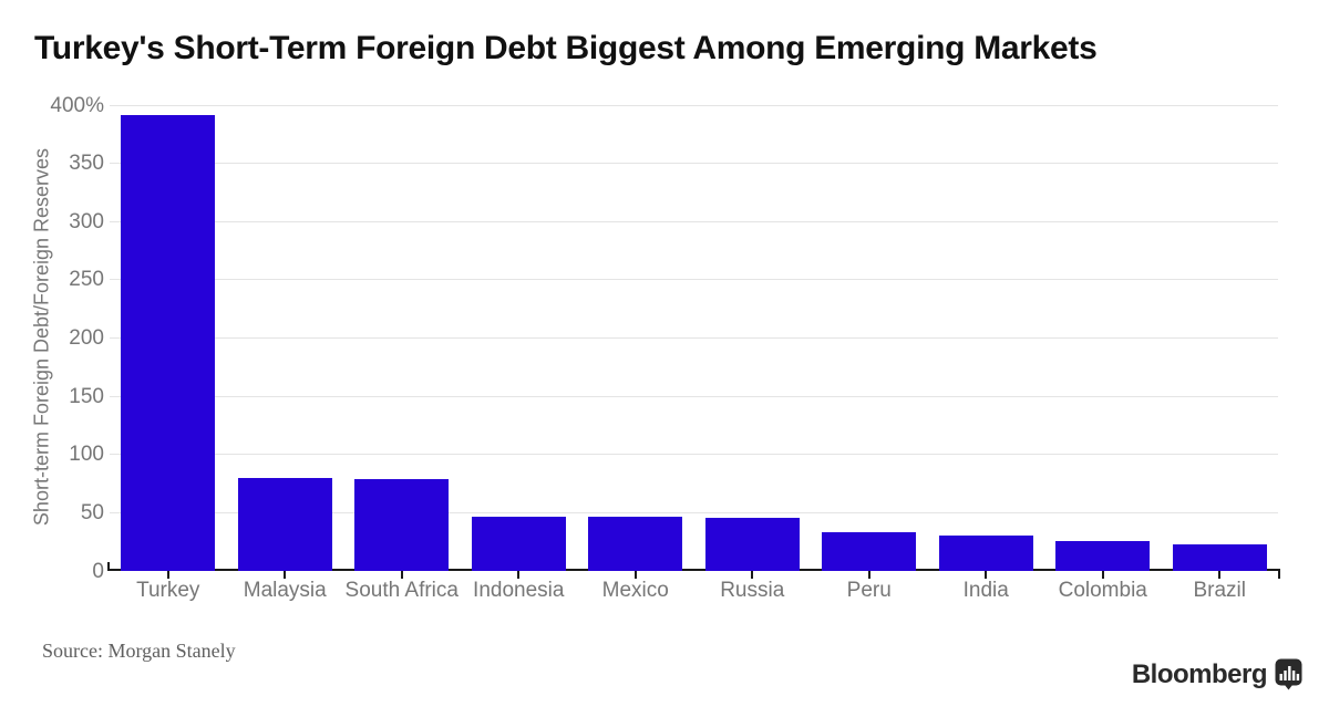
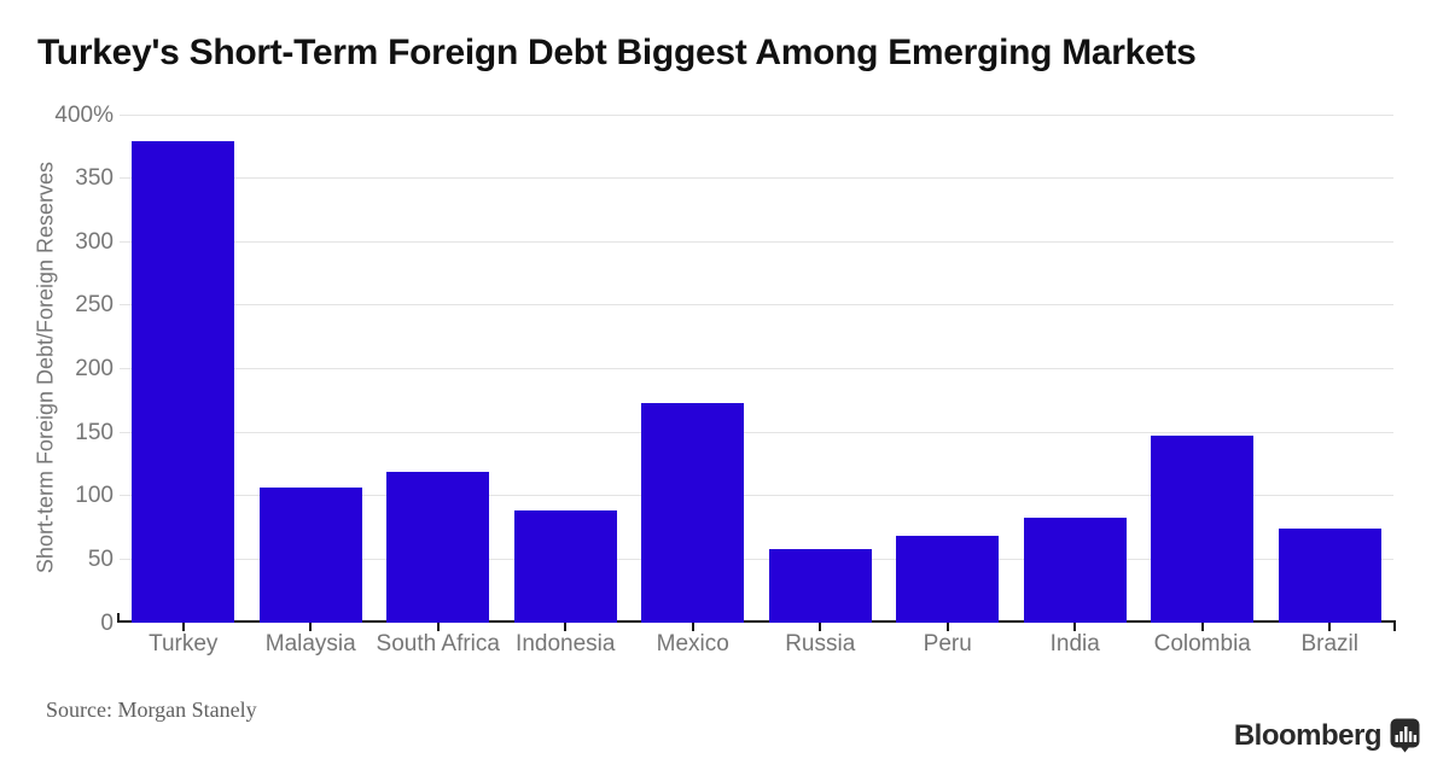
Turkey: 391% -> 379%
Malaysia: 80% -> 106%
South Africa: 79% -> 119%
Indonesia: 47% -> 88%
Mexico: 47% -> 173%
Russia: 46% -> 58%
Peru: 33% -> 68%
India: 30% -> 83%
Colombia: 26% -> 147%
Brazil: 23% -> 74%
